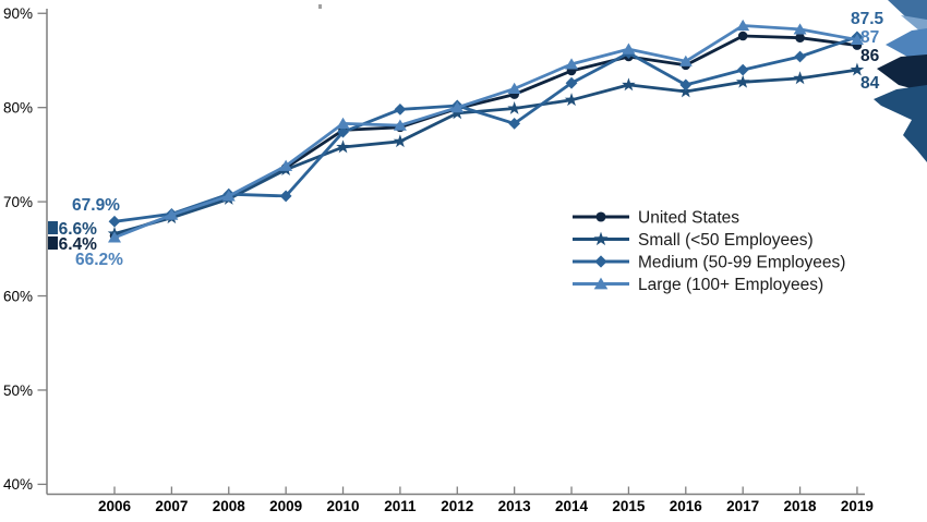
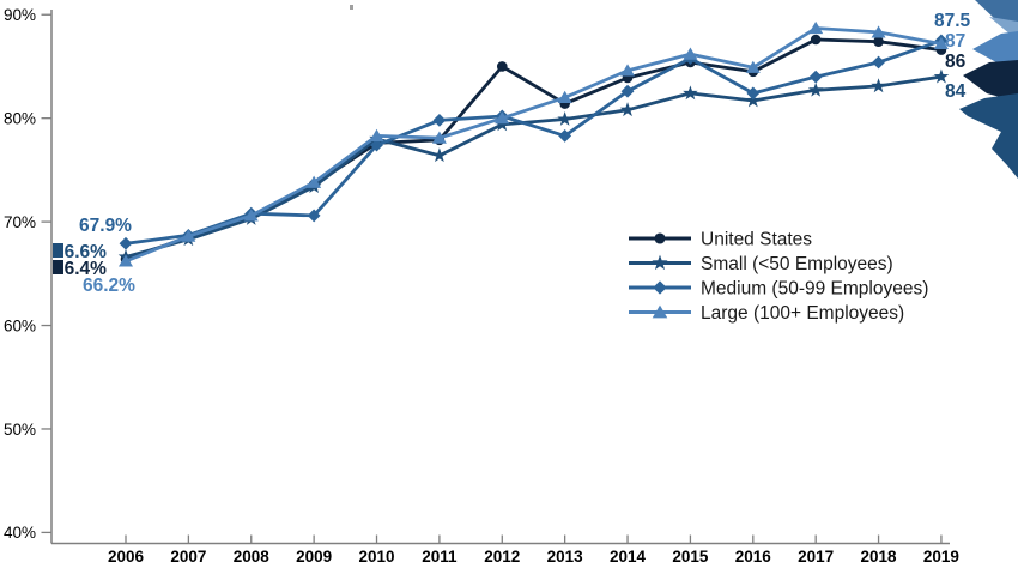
Small (<50 Employees)/2010: 76% -> 78%
United States/2012: 80% -> 85%
